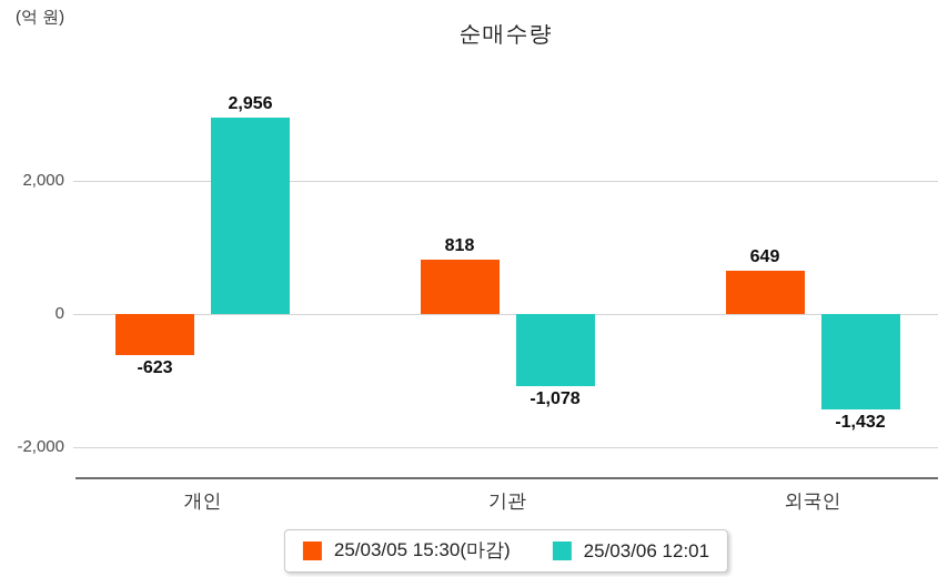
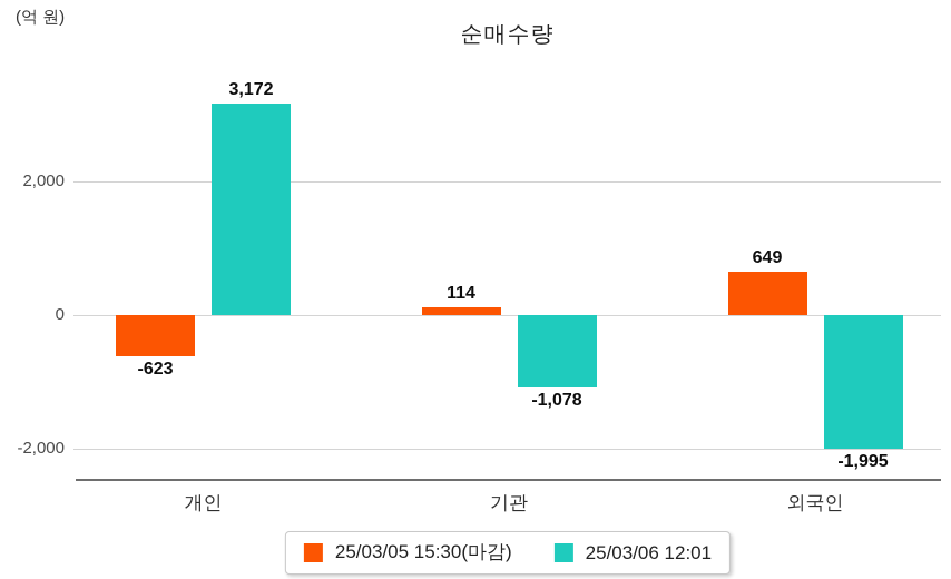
25/03/06 12:01/개인: 2,956 -> 3,172
25/03/05 15:30(마감)/기관: 818 -> 114
25/03/06 12:01/외국인: -1,432 -> -1,995
